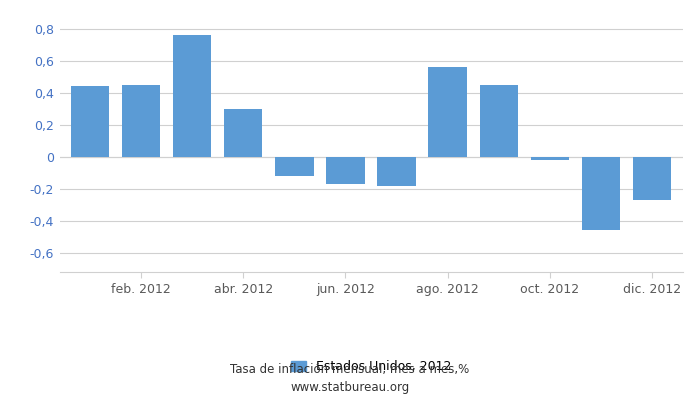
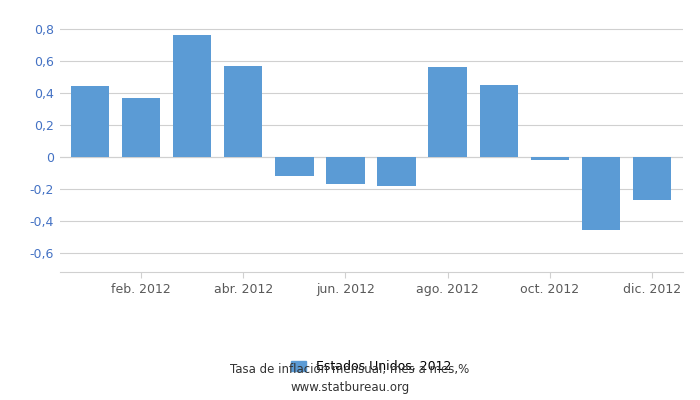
feb. 2012: 0,45 -> 0,37
abr. 2012: 0,30 -> 0,57
